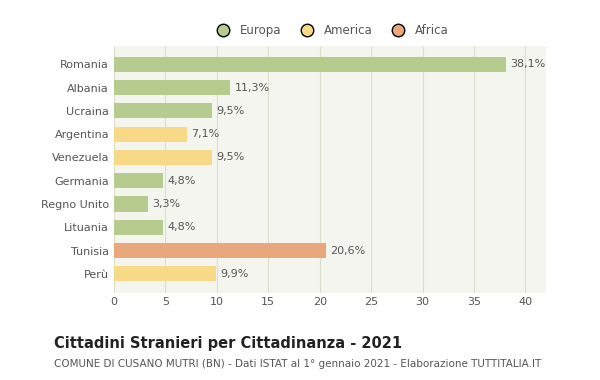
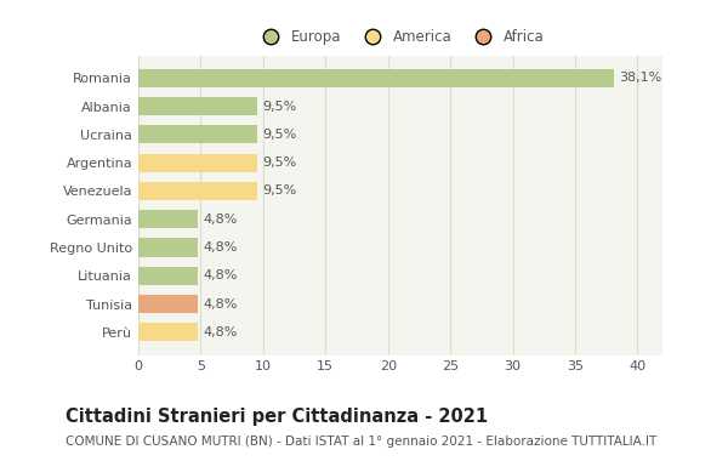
Albania: 11,3% -> 9,5%
Argentina: 7,1% -> 9,5%
Regno Unito: 3,3% -> 4,8%
Tunisia: 20,6% -> 4,8%
Perù: 9,9% -> 4,8%
